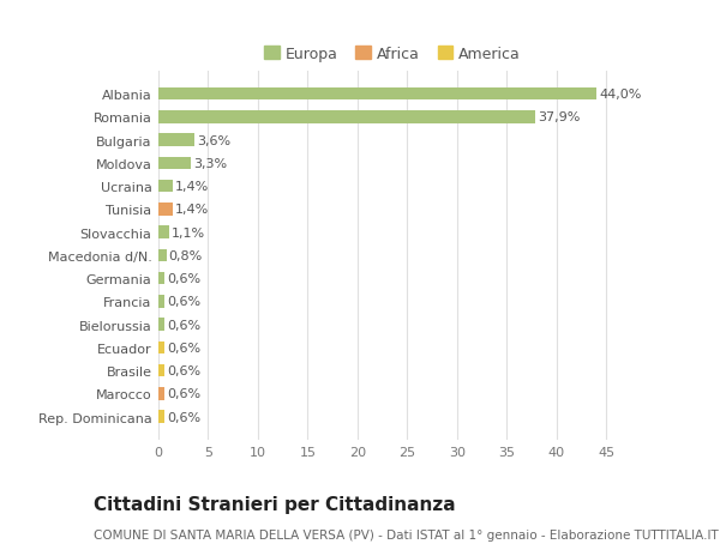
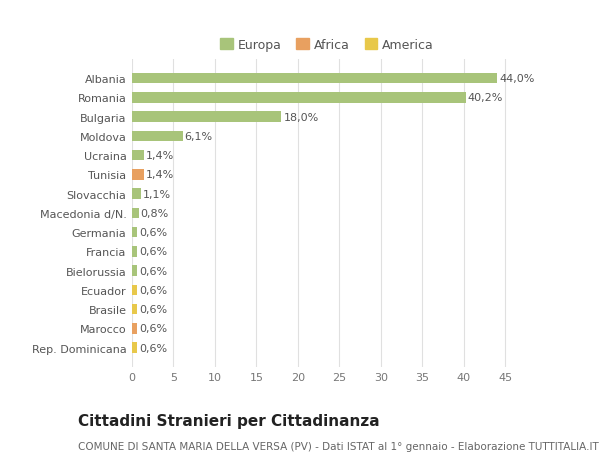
Romania: 37,9% -> 40,2%
Bulgaria: 3,6% -> 18,0%
Moldova: 3,3% -> 6,1%
